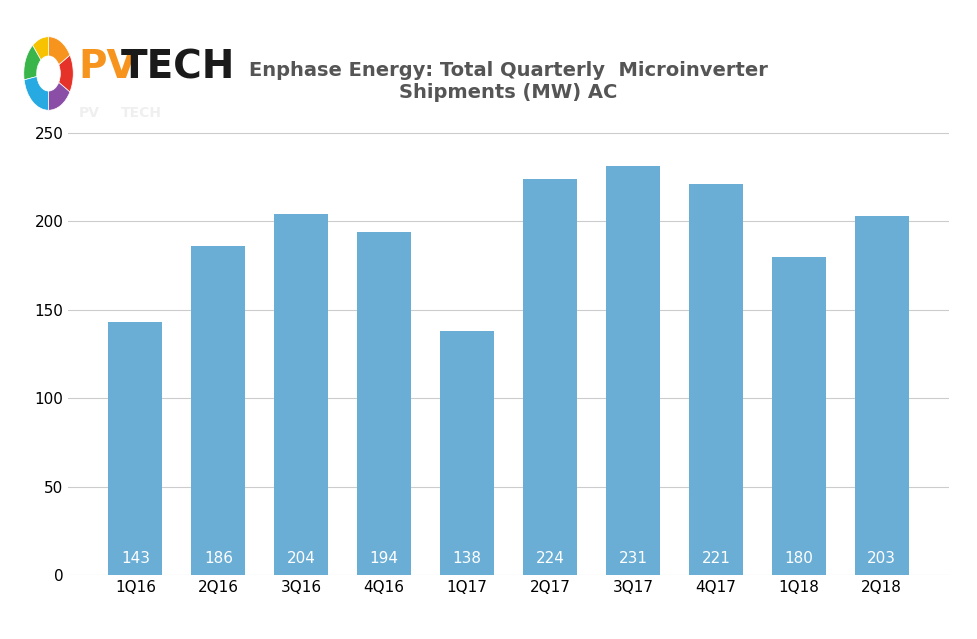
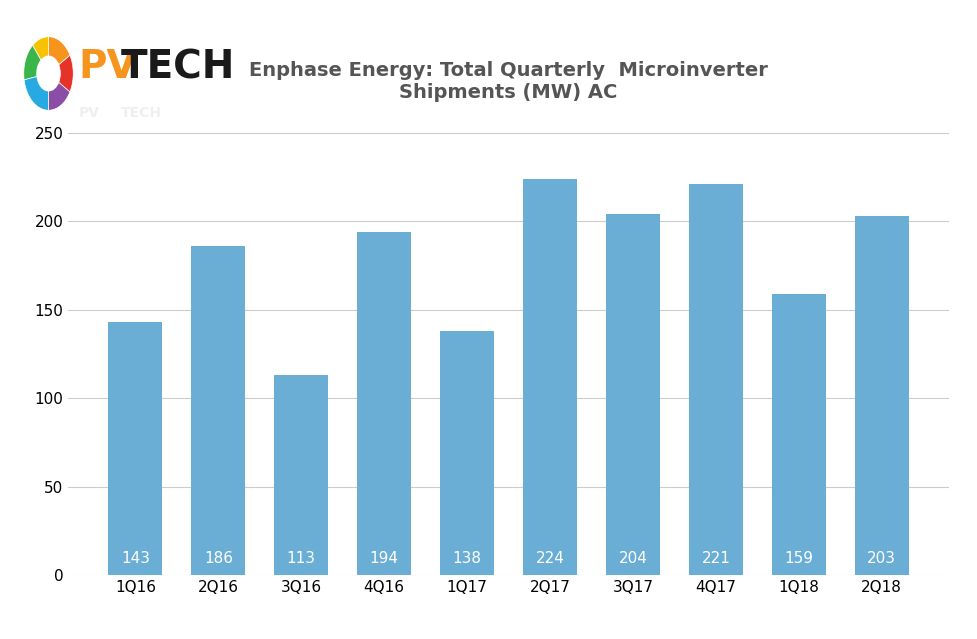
3Q16: 204 -> 113
3Q17: 231 -> 204
1Q18: 180 -> 159
